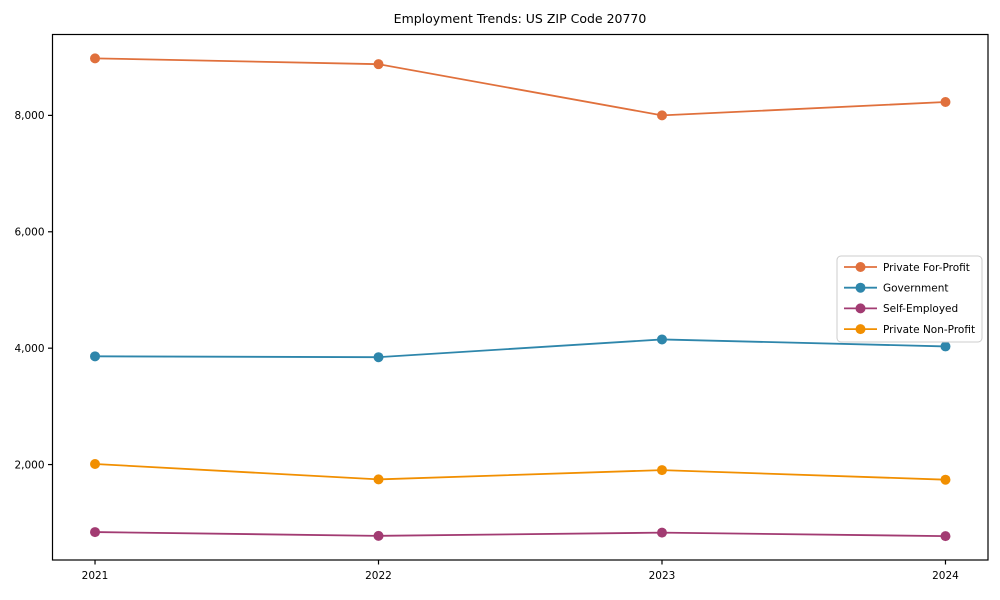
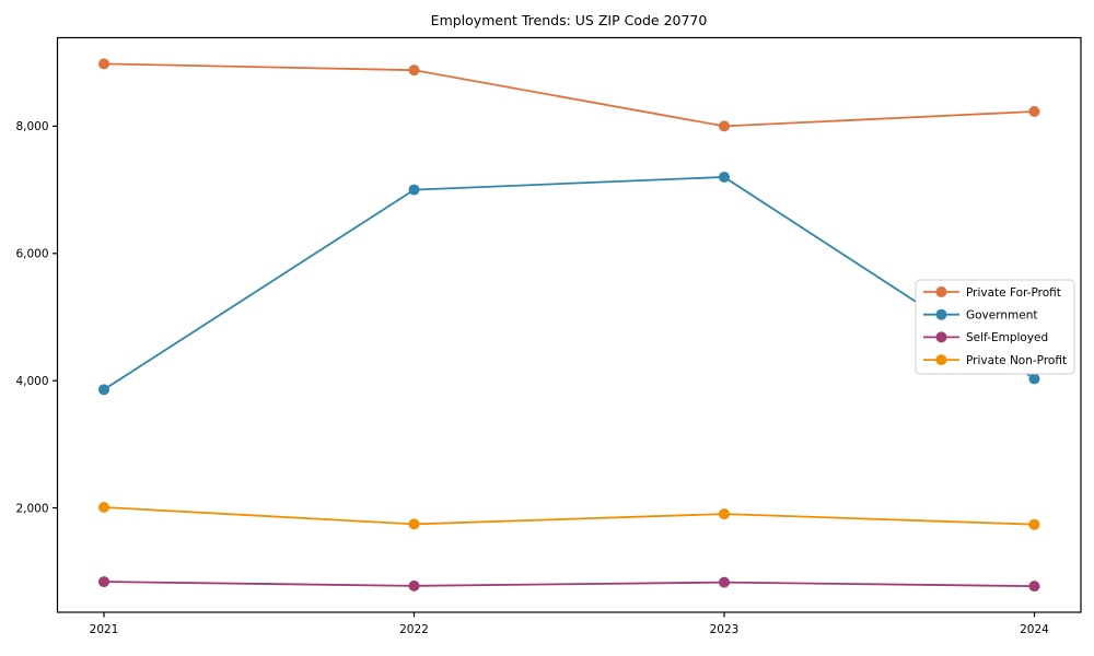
Government/2022: 3800 -> 7000
Government/2023: 4200 -> 7200
